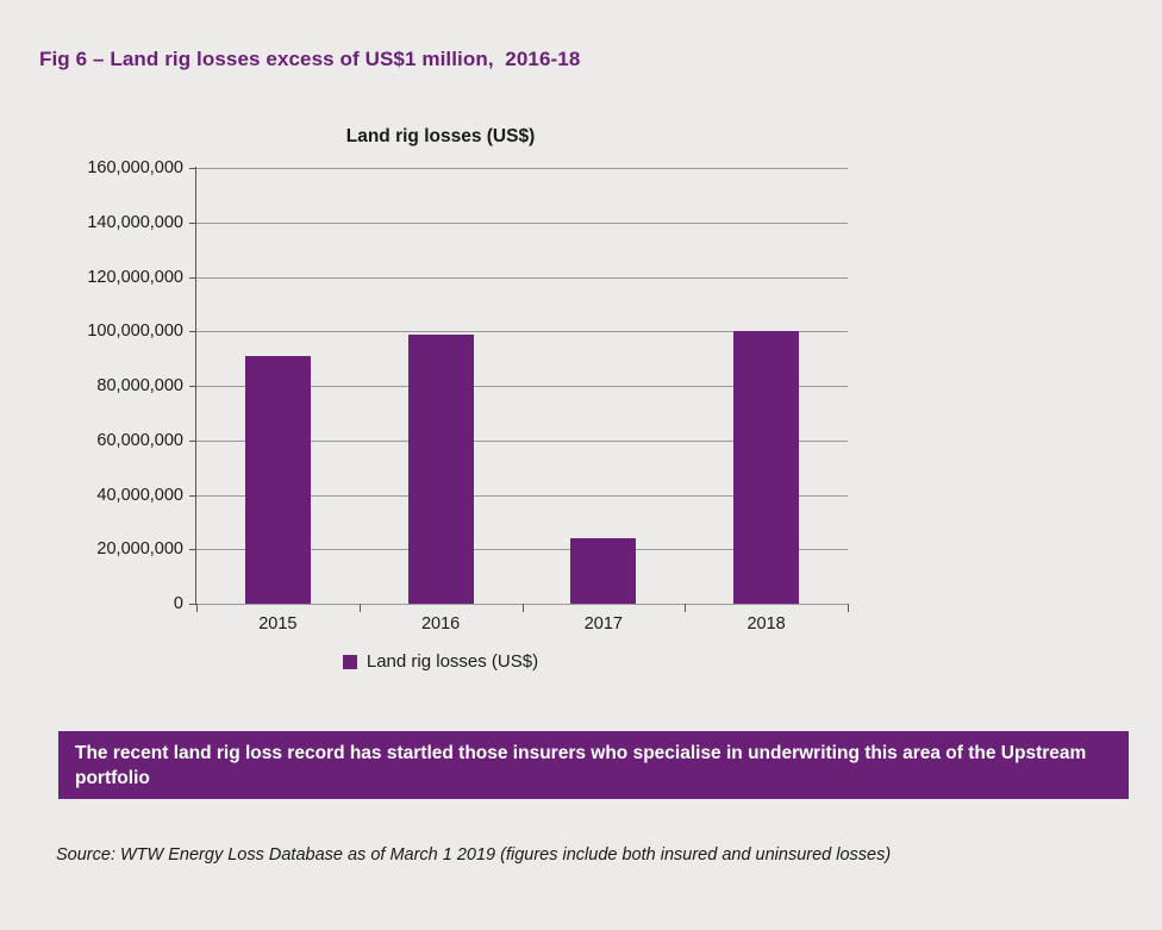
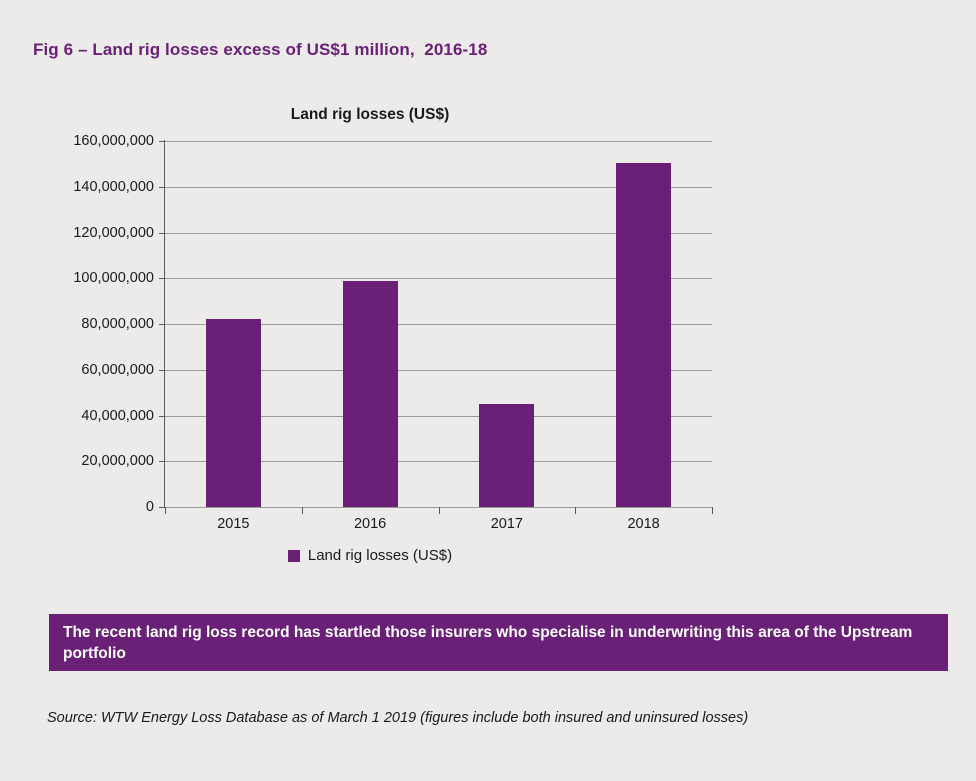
2015: 91000000 -> 82000000
2017: 24000000 -> 45000000
2018: 100000000 -> 150000000
